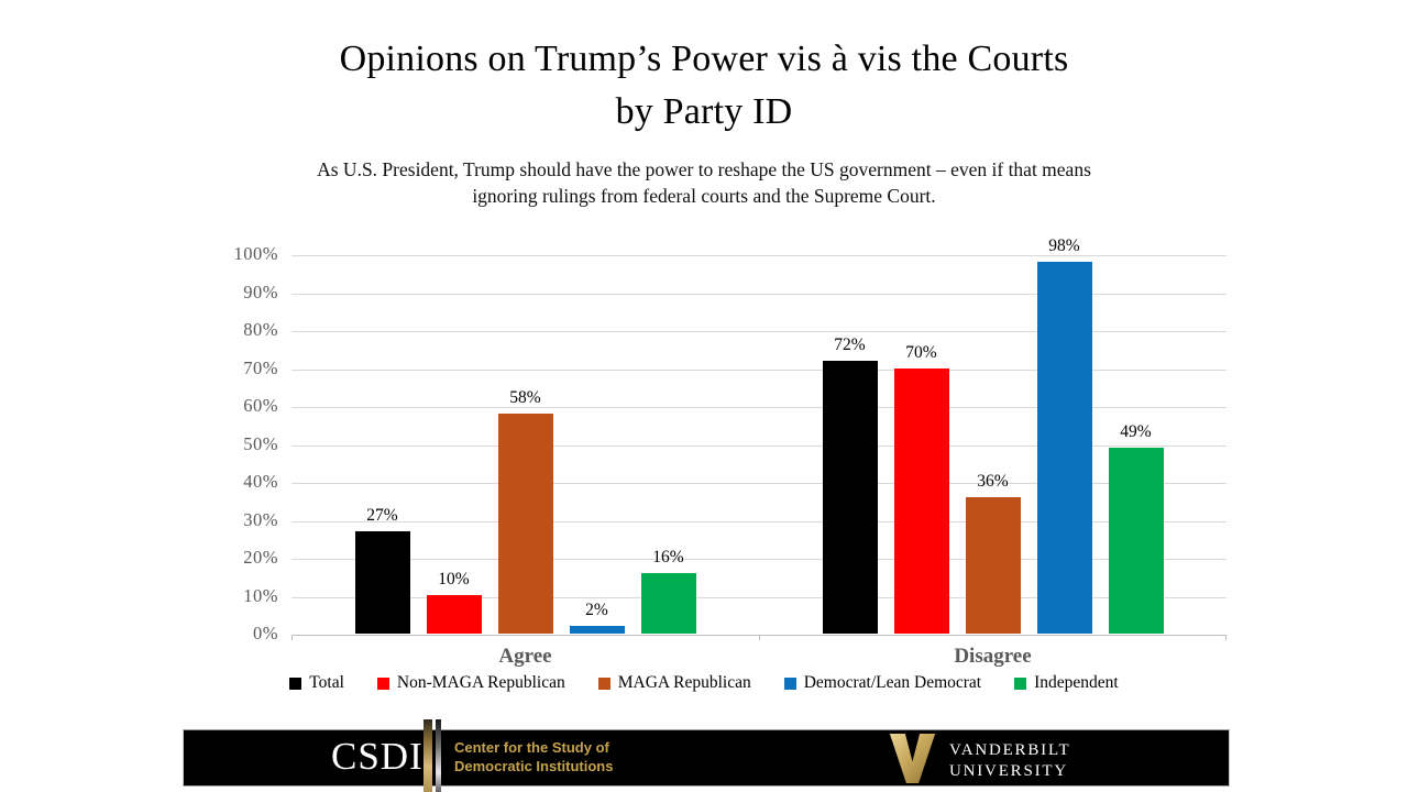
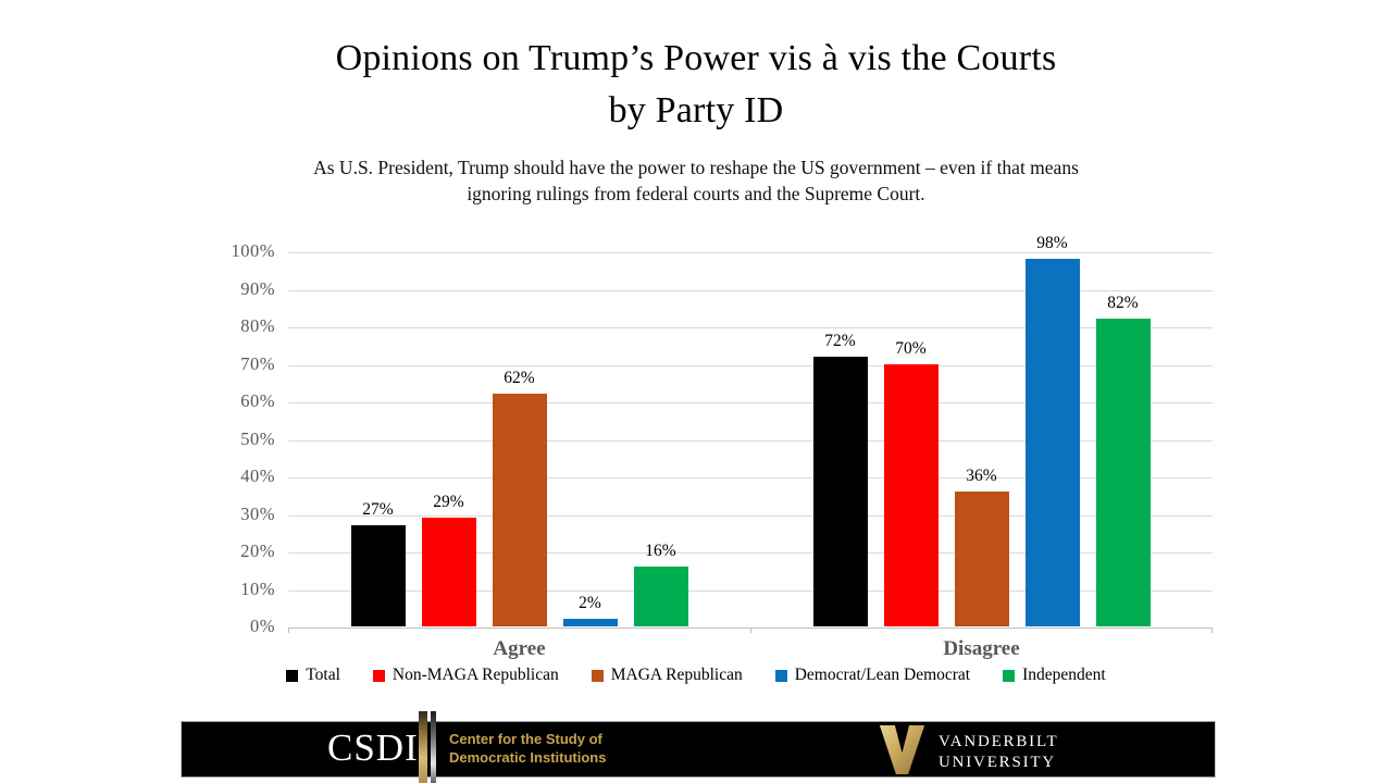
Non-MAGA Republican/Agree: 10% -> 29%
MAGA Republican/Agree: 58% -> 62%
Independent/Disagree: 49% -> 82%
